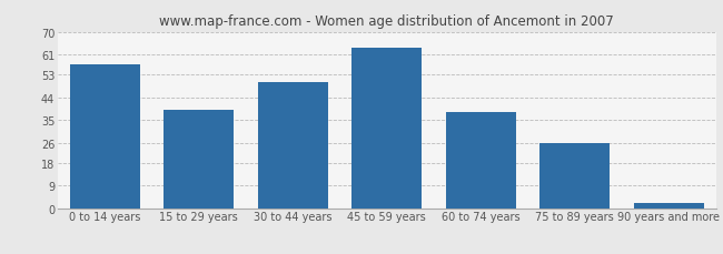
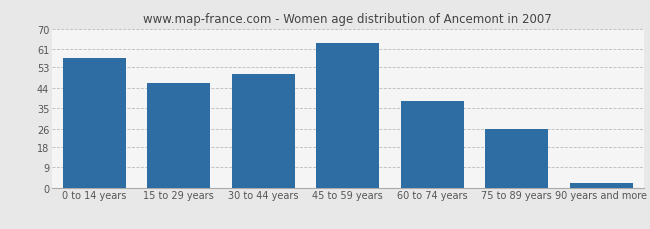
15 to 29 years: 39 -> 46
